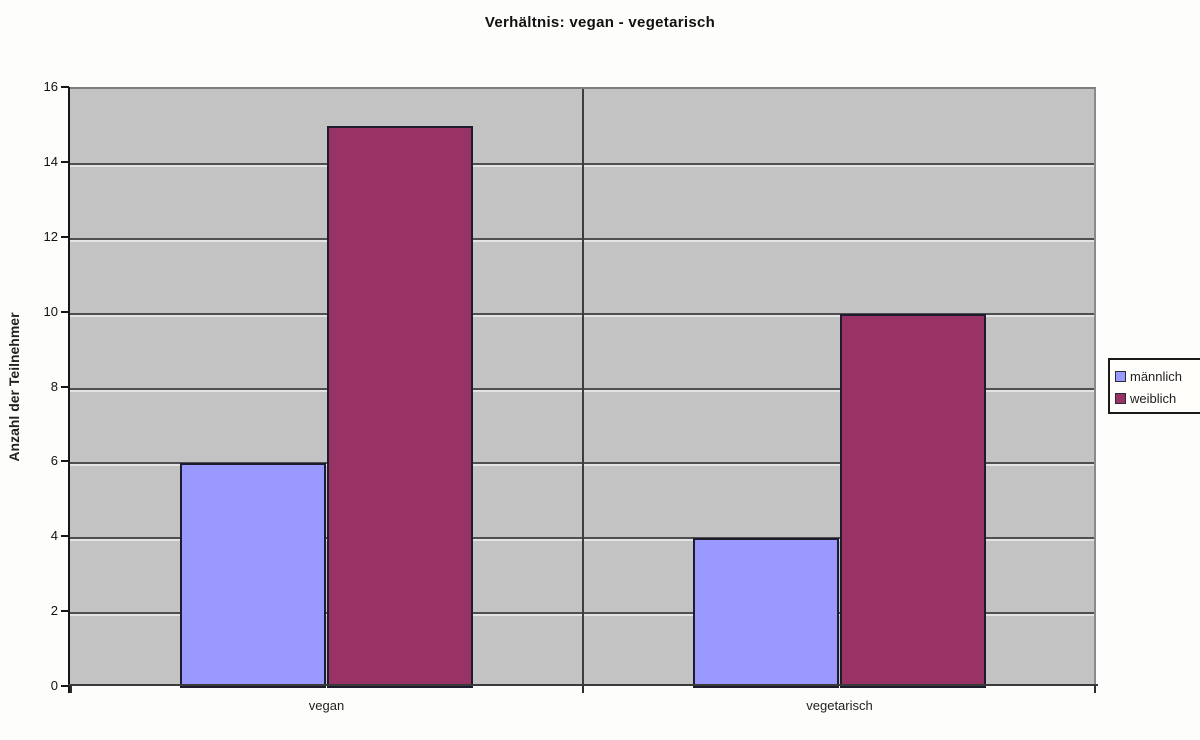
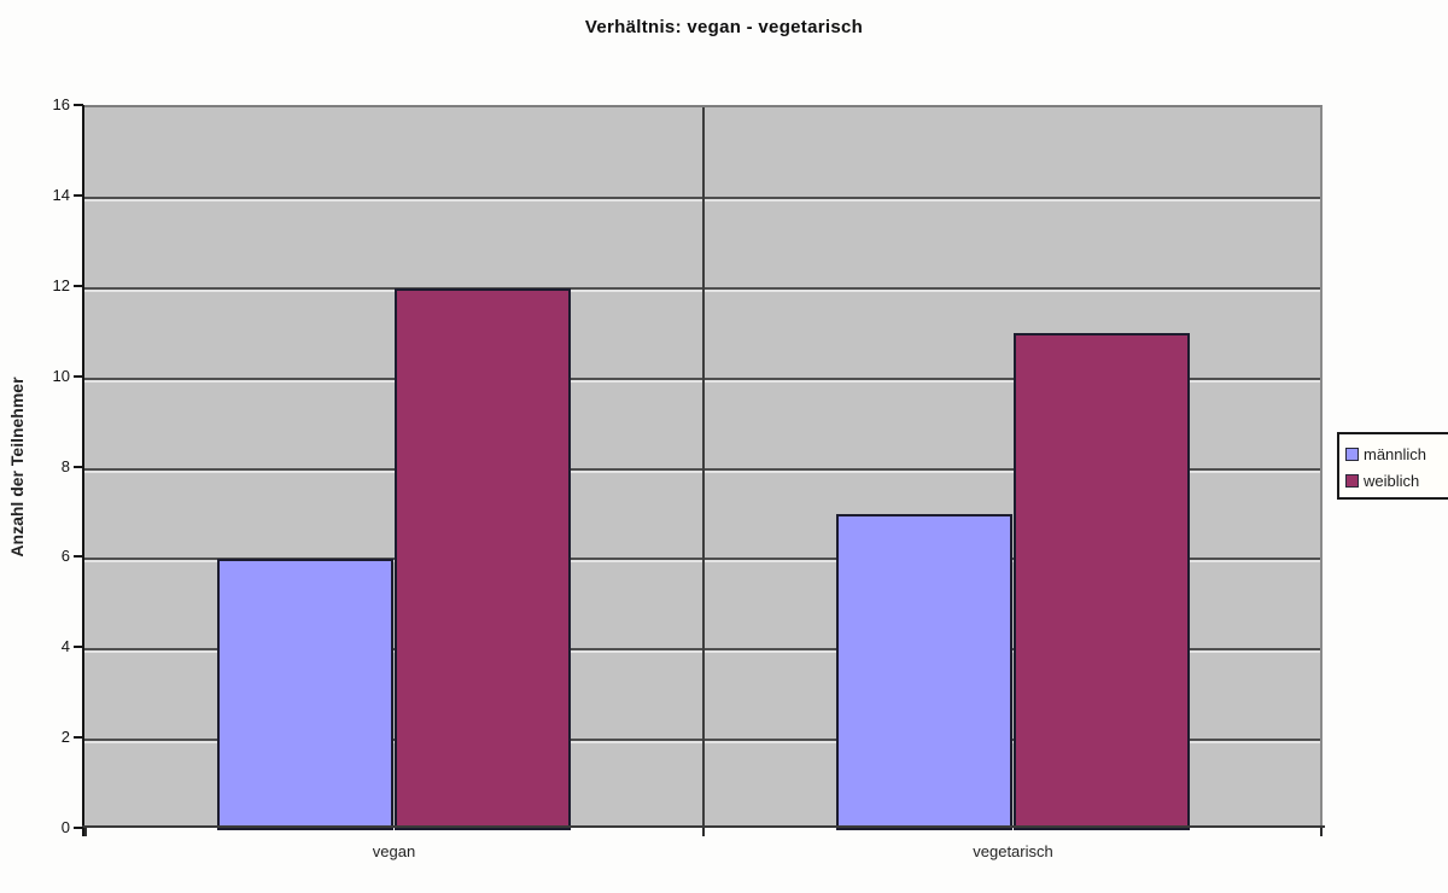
weiblich/vegan: 15 -> 12
männlich/vegetarisch: 4 -> 7
weiblich/vegetarisch: 10 -> 11
